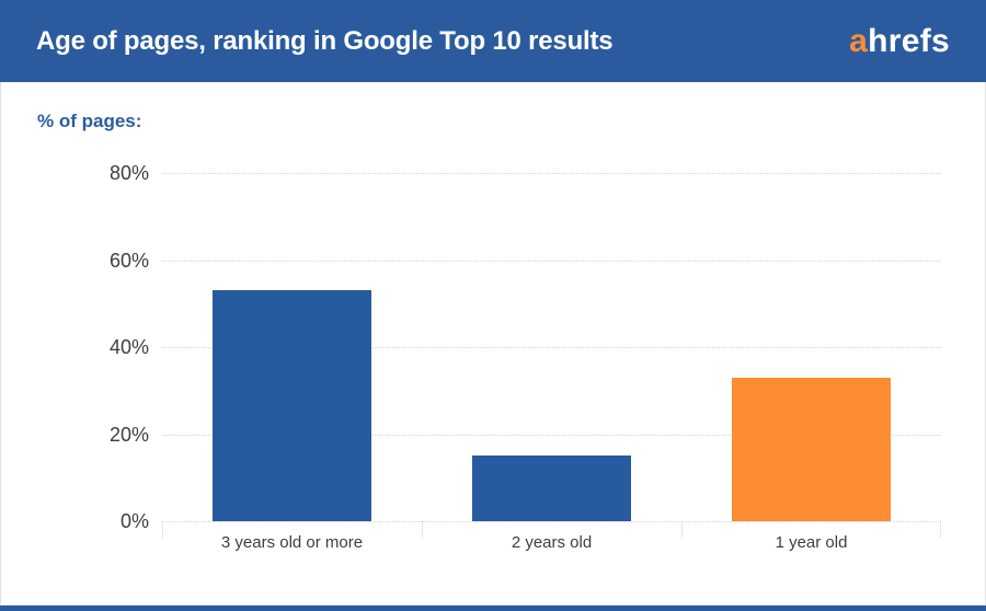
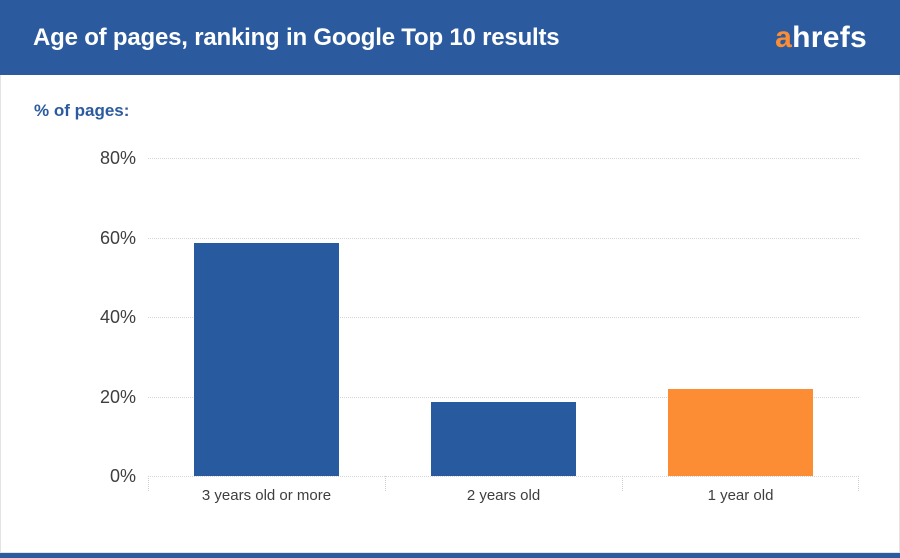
3 years old or more: 53% -> 58%
2 years old: 15% -> 18%
1 year old: 33% -> 22%
